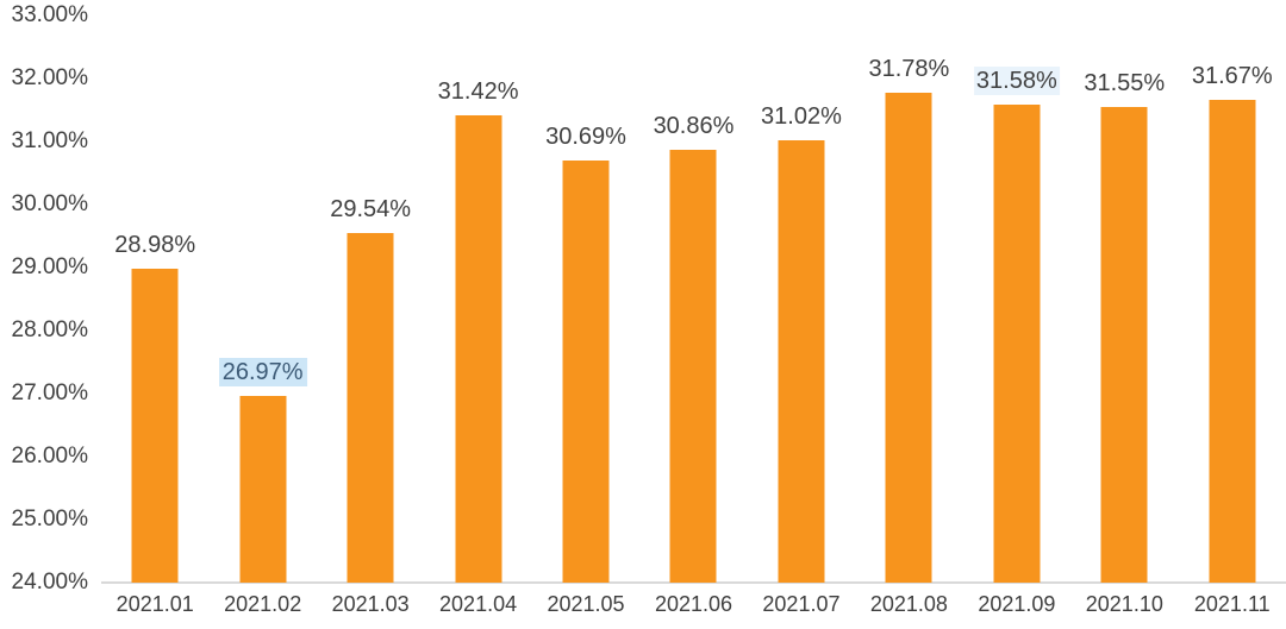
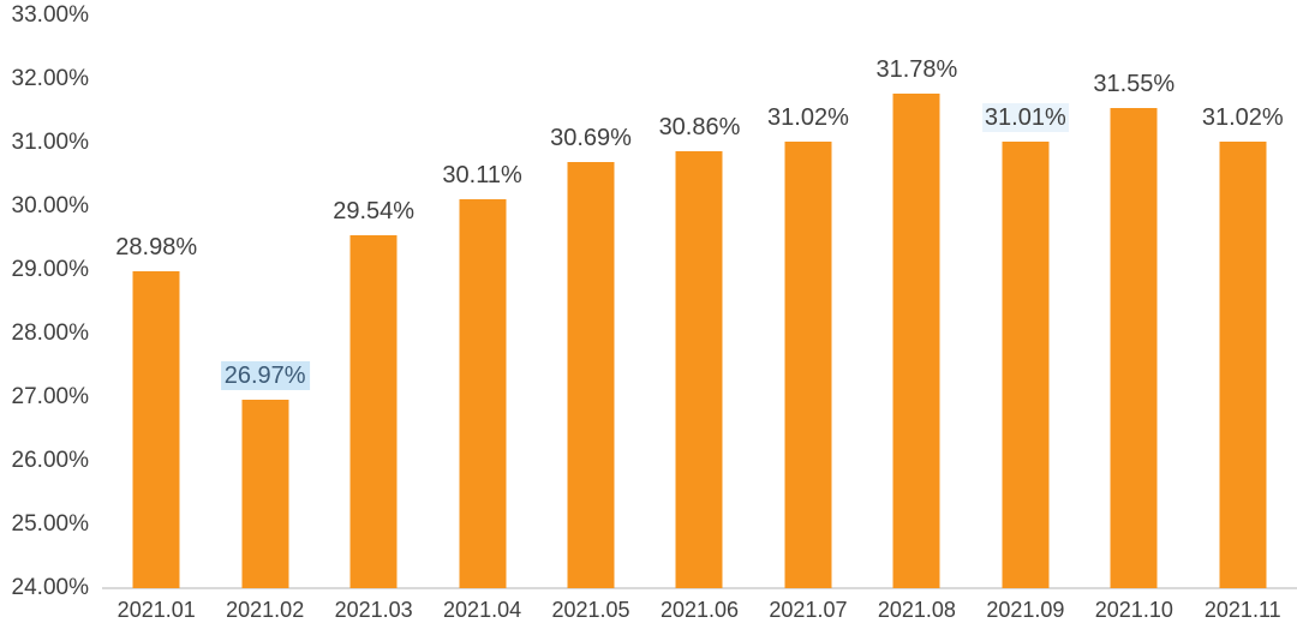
2021.04: 31.42% -> 30.11%
2021.09: 31.58% -> 31.01%
2021.11: 31.67% -> 31.02%
